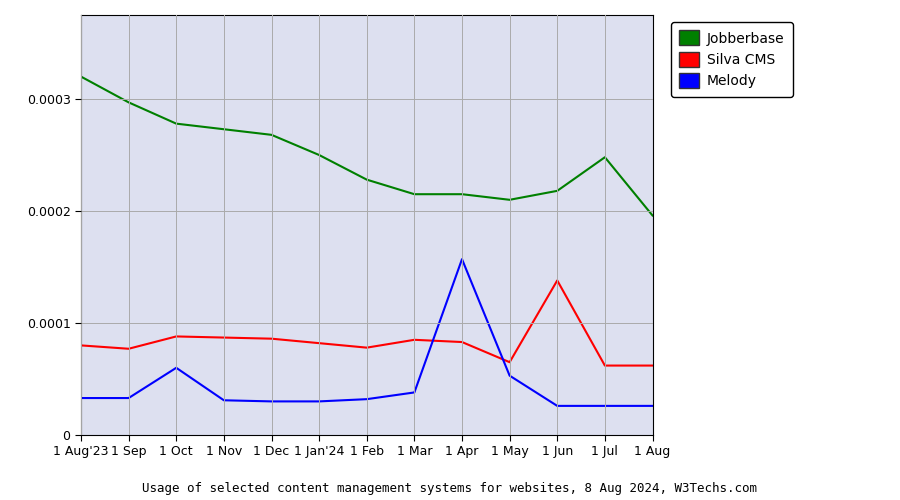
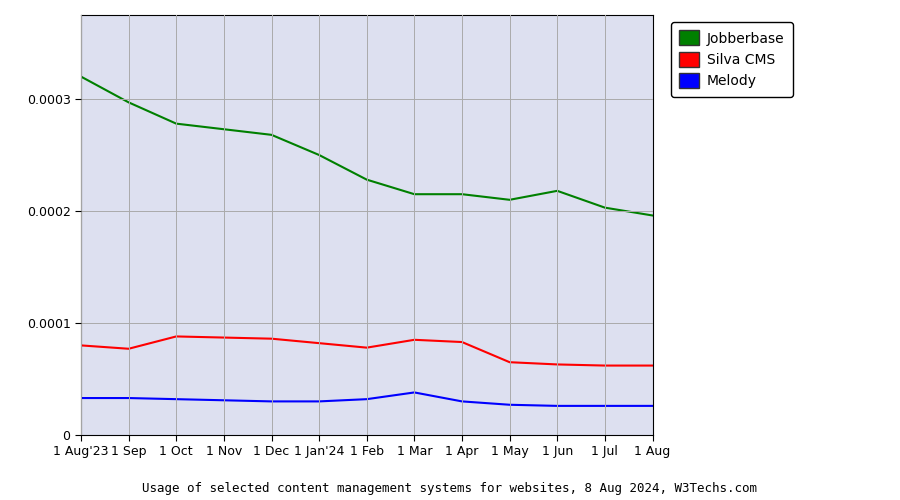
Melody/1 Oct: 0.000060 -> 0.000032
Melody/1 Apr: 0.000157 -> 0.000030
Melody/1 May: 0.000053 -> 0.000027
Silva CMS/1 Jun: 0.000138 -> 0.000063
Jobberbase/1 Jul: 0.000248 -> 0.000203
